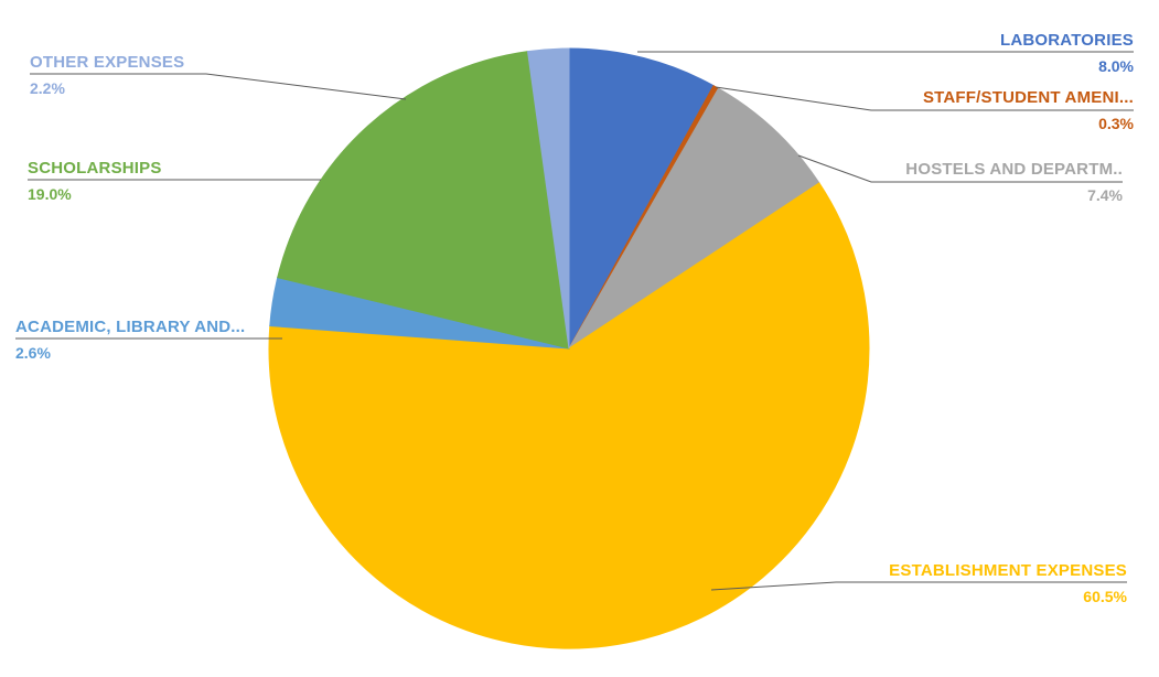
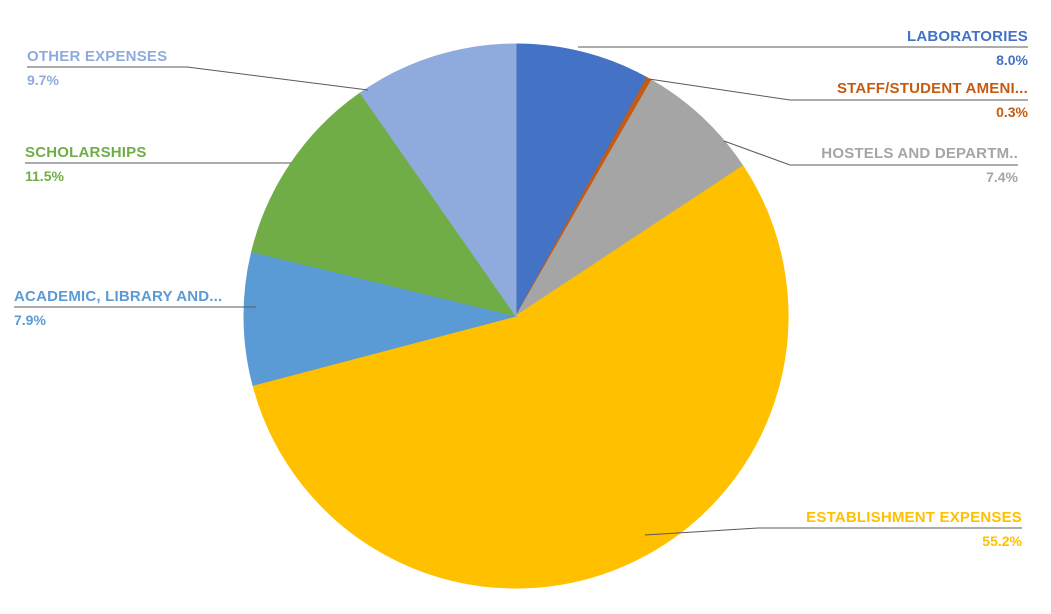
ESTABLISHMENT EXPENSES: 60.5% -> 55.2%
ACADEMIC, LIBRARY AND...: 2.6% -> 7.9%
SCHOLARSHIPS: 19.0% -> 11.5%
OTHER EXPENSES: 2.2% -> 9.7%
